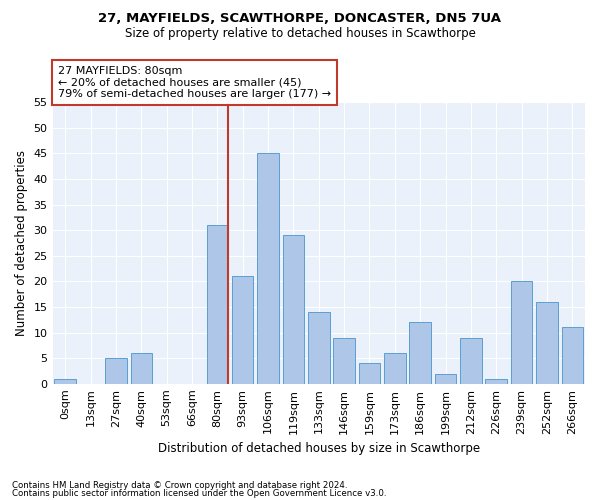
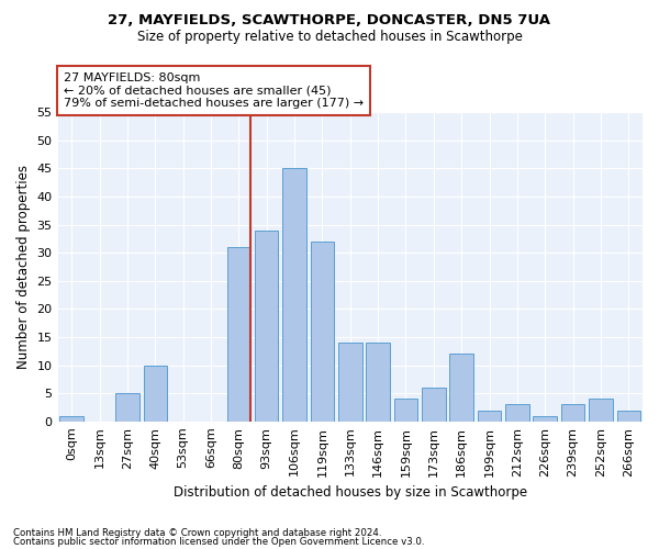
40sqm: 6 -> 10
93sqm: 21 -> 34
119sqm: 29 -> 32
146sqm: 9 -> 14
212sqm: 9 -> 3
239sqm: 20 -> 3
252sqm: 16 -> 4
266sqm: 11 -> 2
